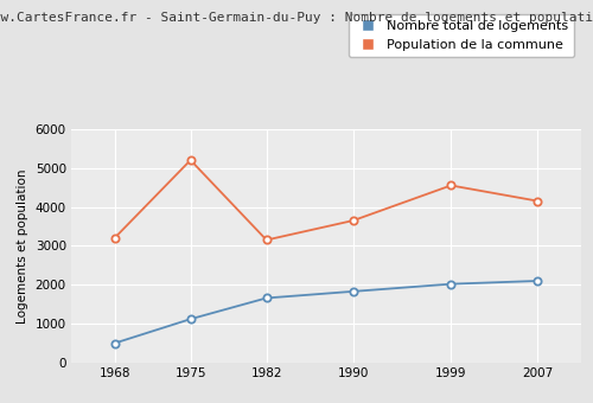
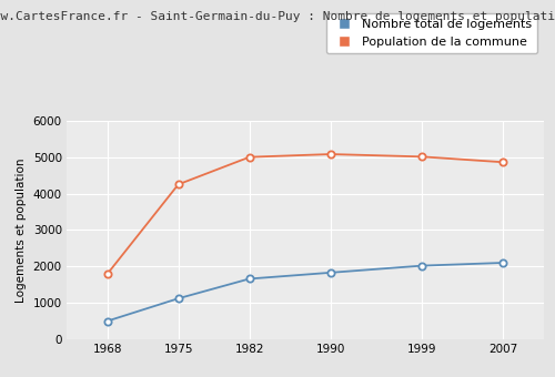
Population de la commune/1968: 3200 -> 1790
Population de la commune/1975: 5200 -> 4250
Population de la commune/1982: 3150 -> 5000
Population de la commune/1990: 3650 -> 5080
Population de la commune/1999: 4550 -> 5010
Population de la commune/2007: 4150 -> 4860
